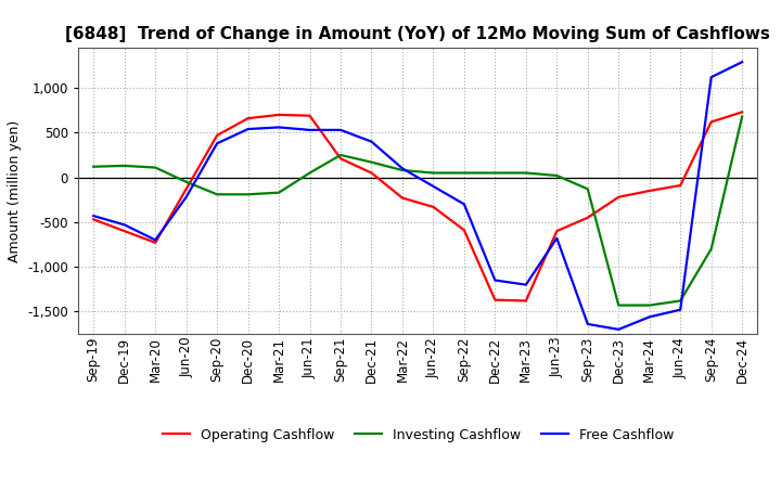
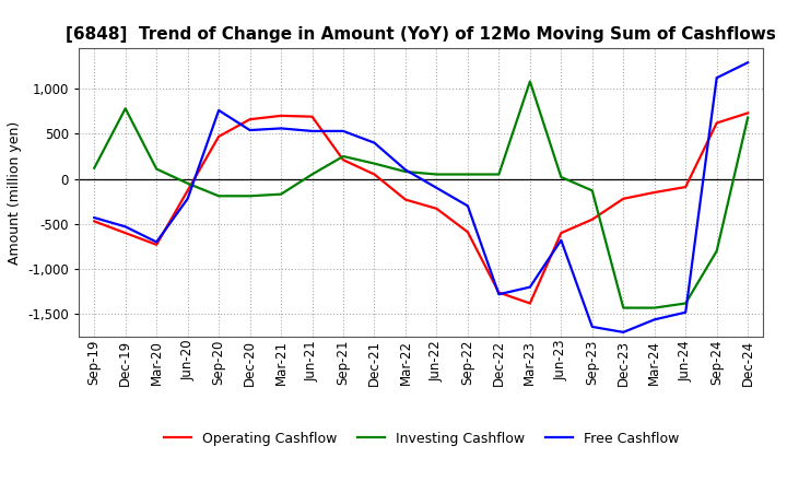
Investing Cashflow/Dec-19: 130 -> 780
Free Cashflow/Sep-20: 380 -> 760
Operating Cashflow/Dec-22: -1,370 -> -1,260
Free Cashflow/Dec-22: -1,150 -> -1,280
Investing Cashflow/Mar-23: 50 -> 1,080
